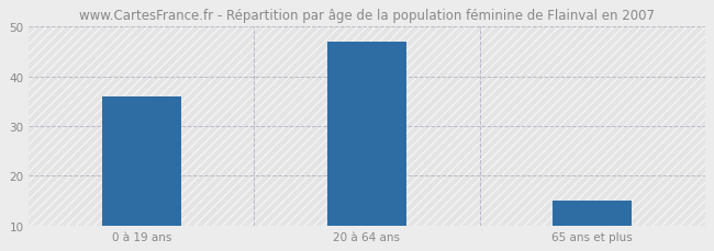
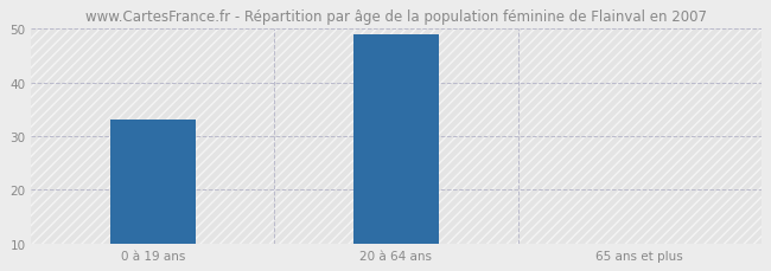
0 à 19 ans: 36 -> 33
20 à 64 ans: 47 -> 49
65 ans et plus: 15 -> 10
